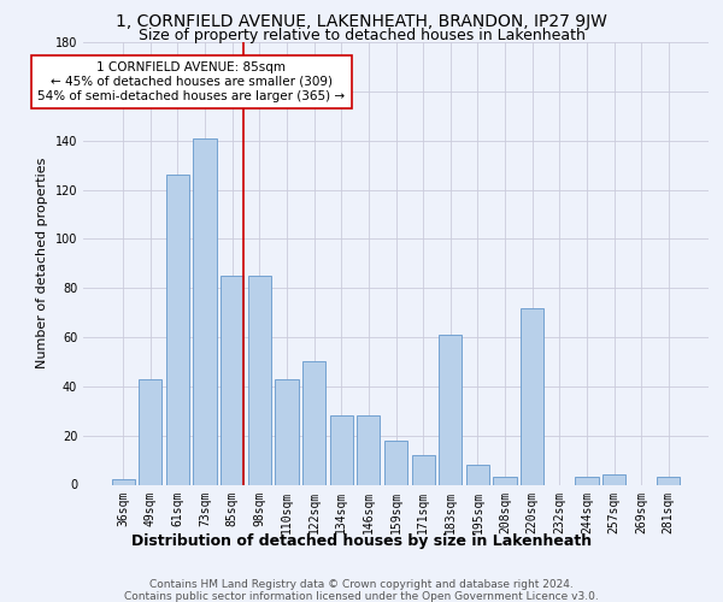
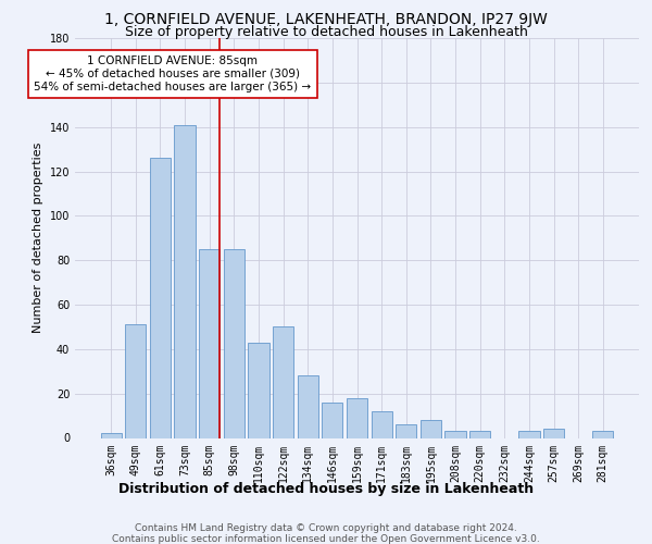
49sqm: 43 -> 51
146sqm: 28 -> 16
183sqm: 61 -> 6
220sqm: 72 -> 3
